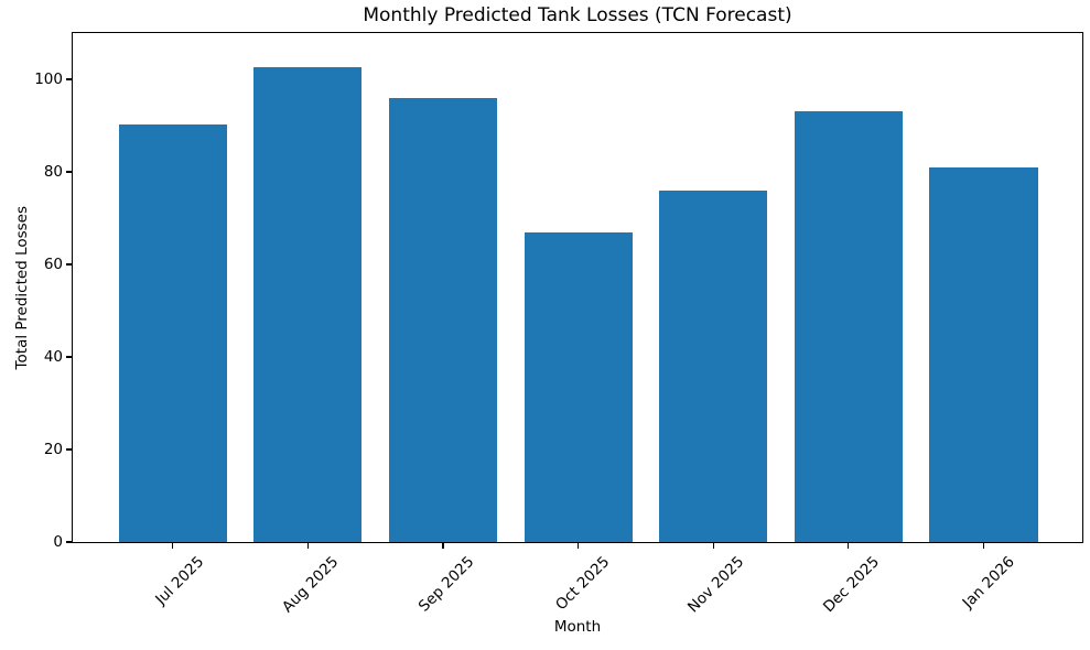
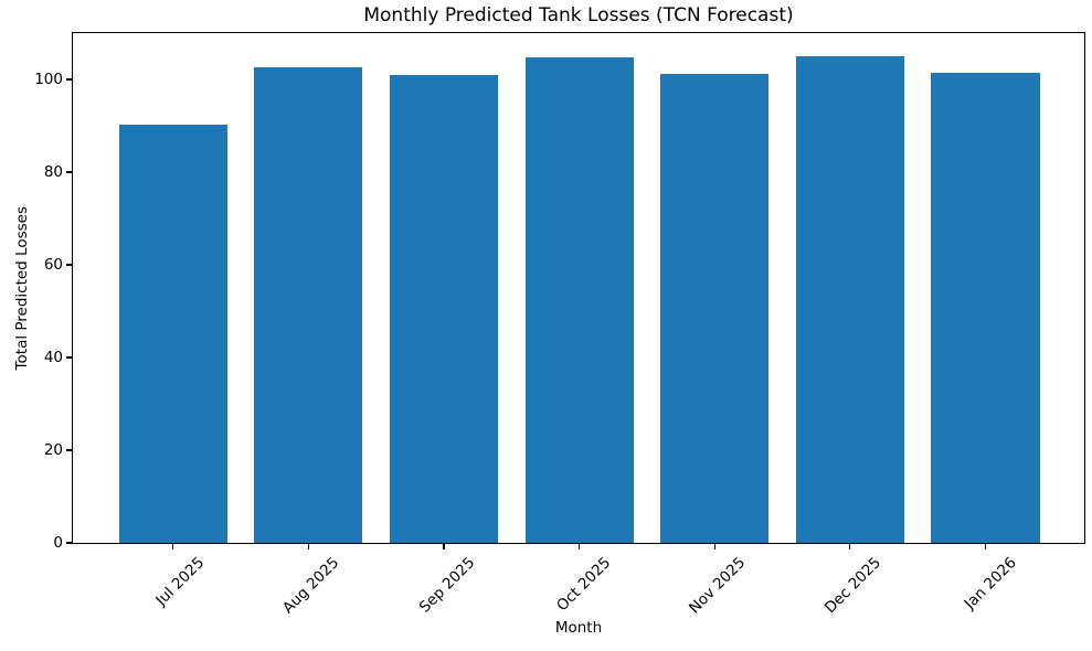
Sep 2025: 96 -> 101
Oct 2025: 67 -> 105
Nov 2025: 76 -> 101
Dec 2025: 93 -> 105
Jan 2026: 81 -> 101
